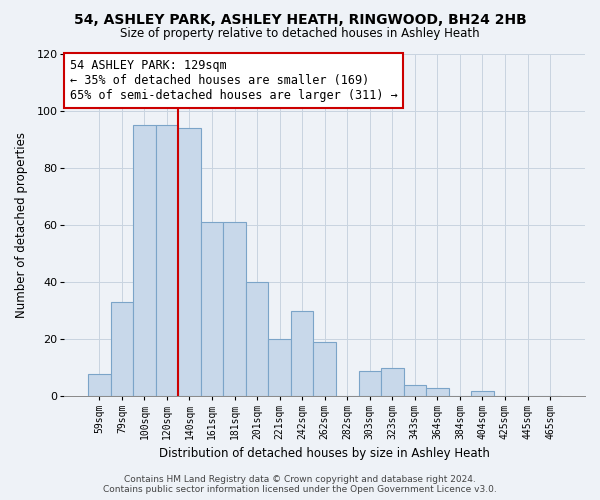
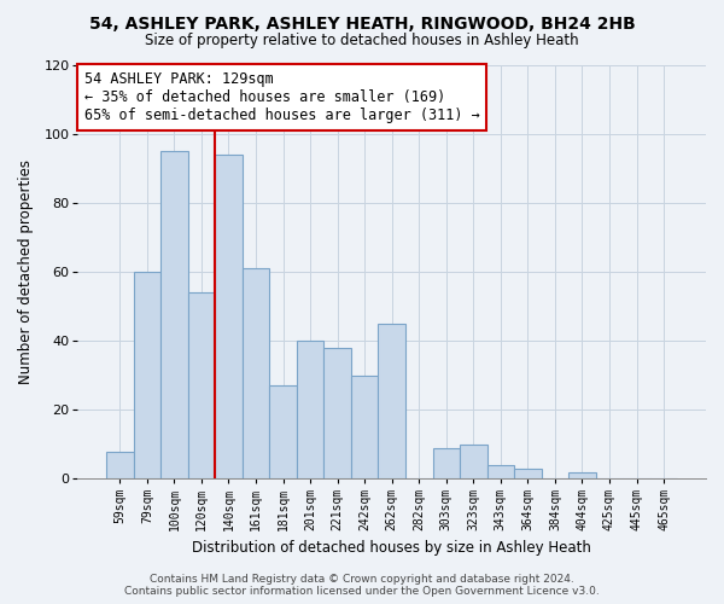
79sqm: 33 -> 60
120sqm: 95 -> 54
181sqm: 61 -> 27
221sqm: 20 -> 38
262sqm: 19 -> 45
